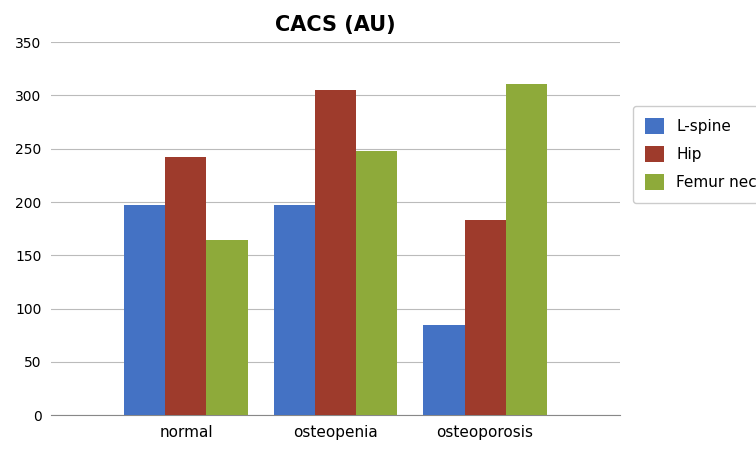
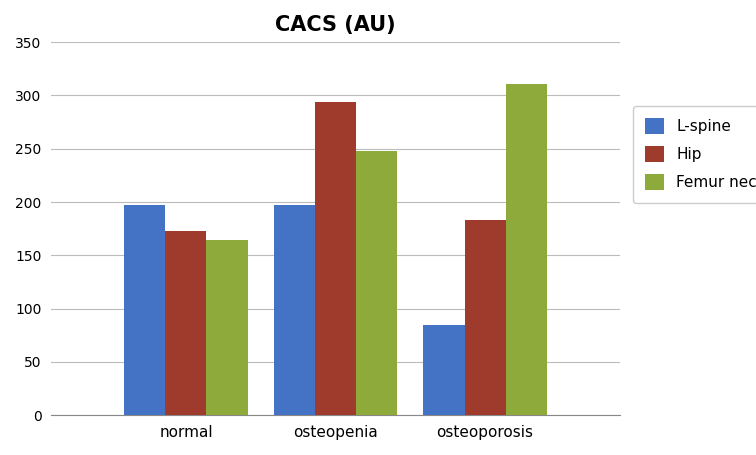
Hip/normal: 242 -> 173
Hip/osteopenia: 305 -> 294
